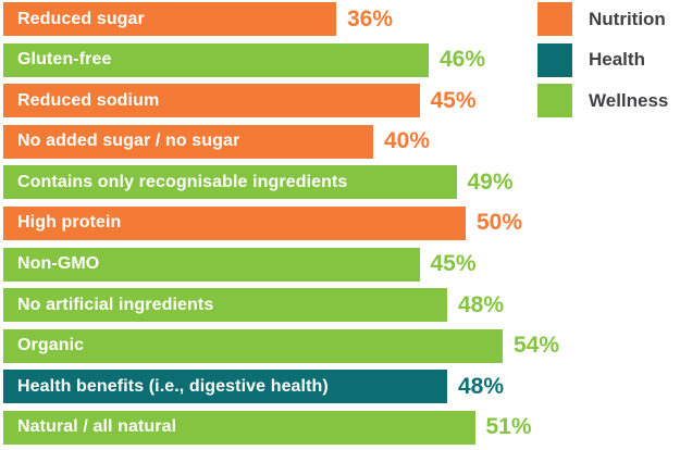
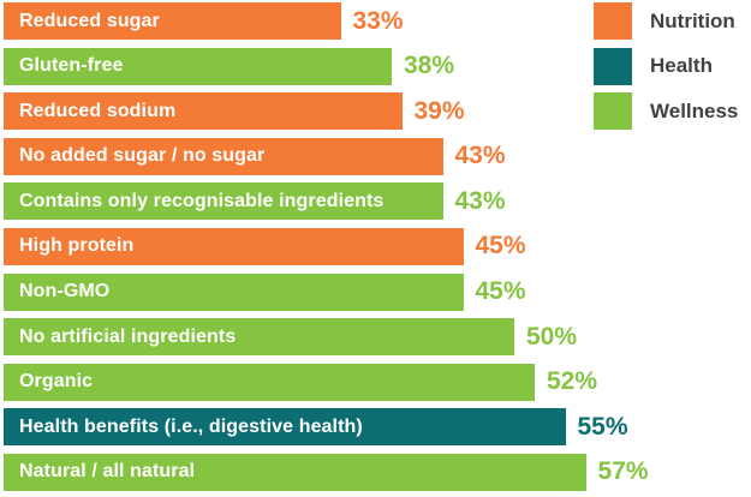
Reduced sugar: 36% -> 33%
Gluten-free: 46% -> 38%
Reduced sodium: 45% -> 39%
No added sugar / no sugar: 40% -> 43%
Contains only recognisable ingredients: 49% -> 43%
High protein: 50% -> 45%
No artificial ingredients: 48% -> 50%
Organic: 54% -> 52%
Health benefits (i.e., digestive health): 48% -> 55%
Natural / all natural: 51% -> 57%
